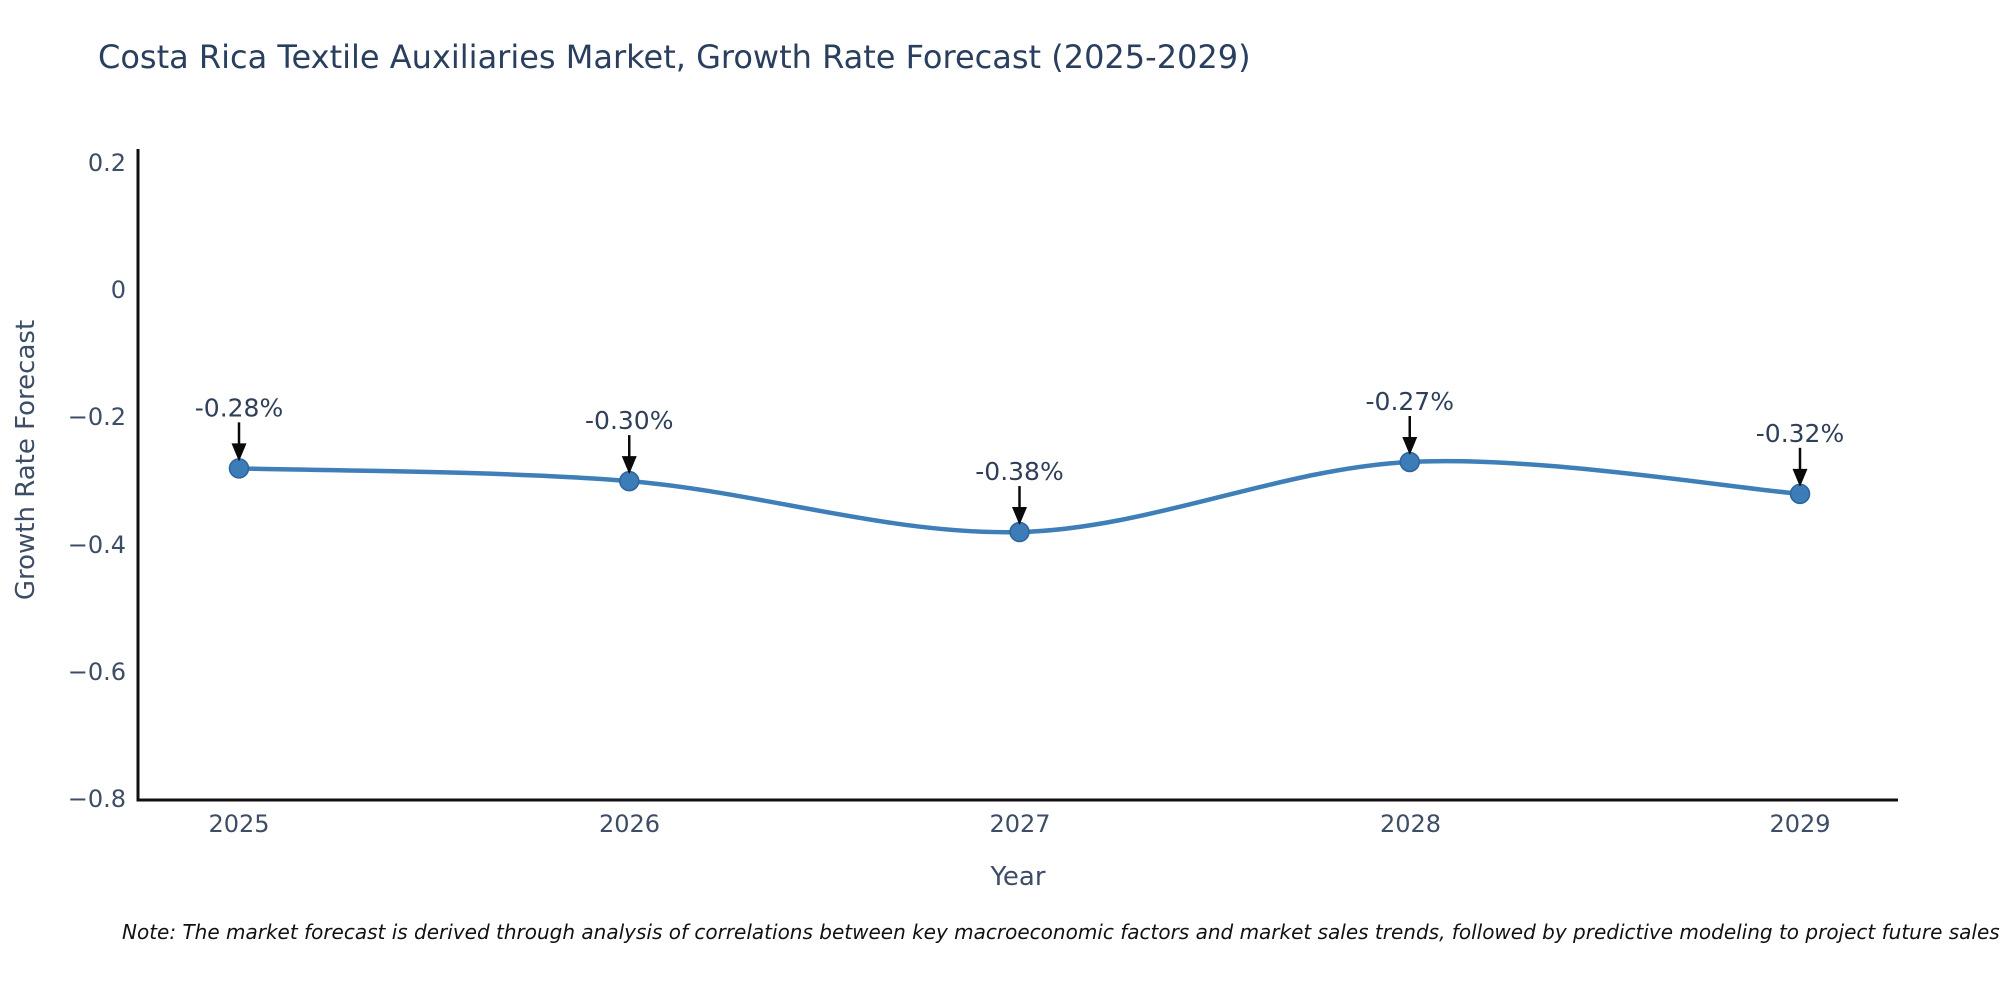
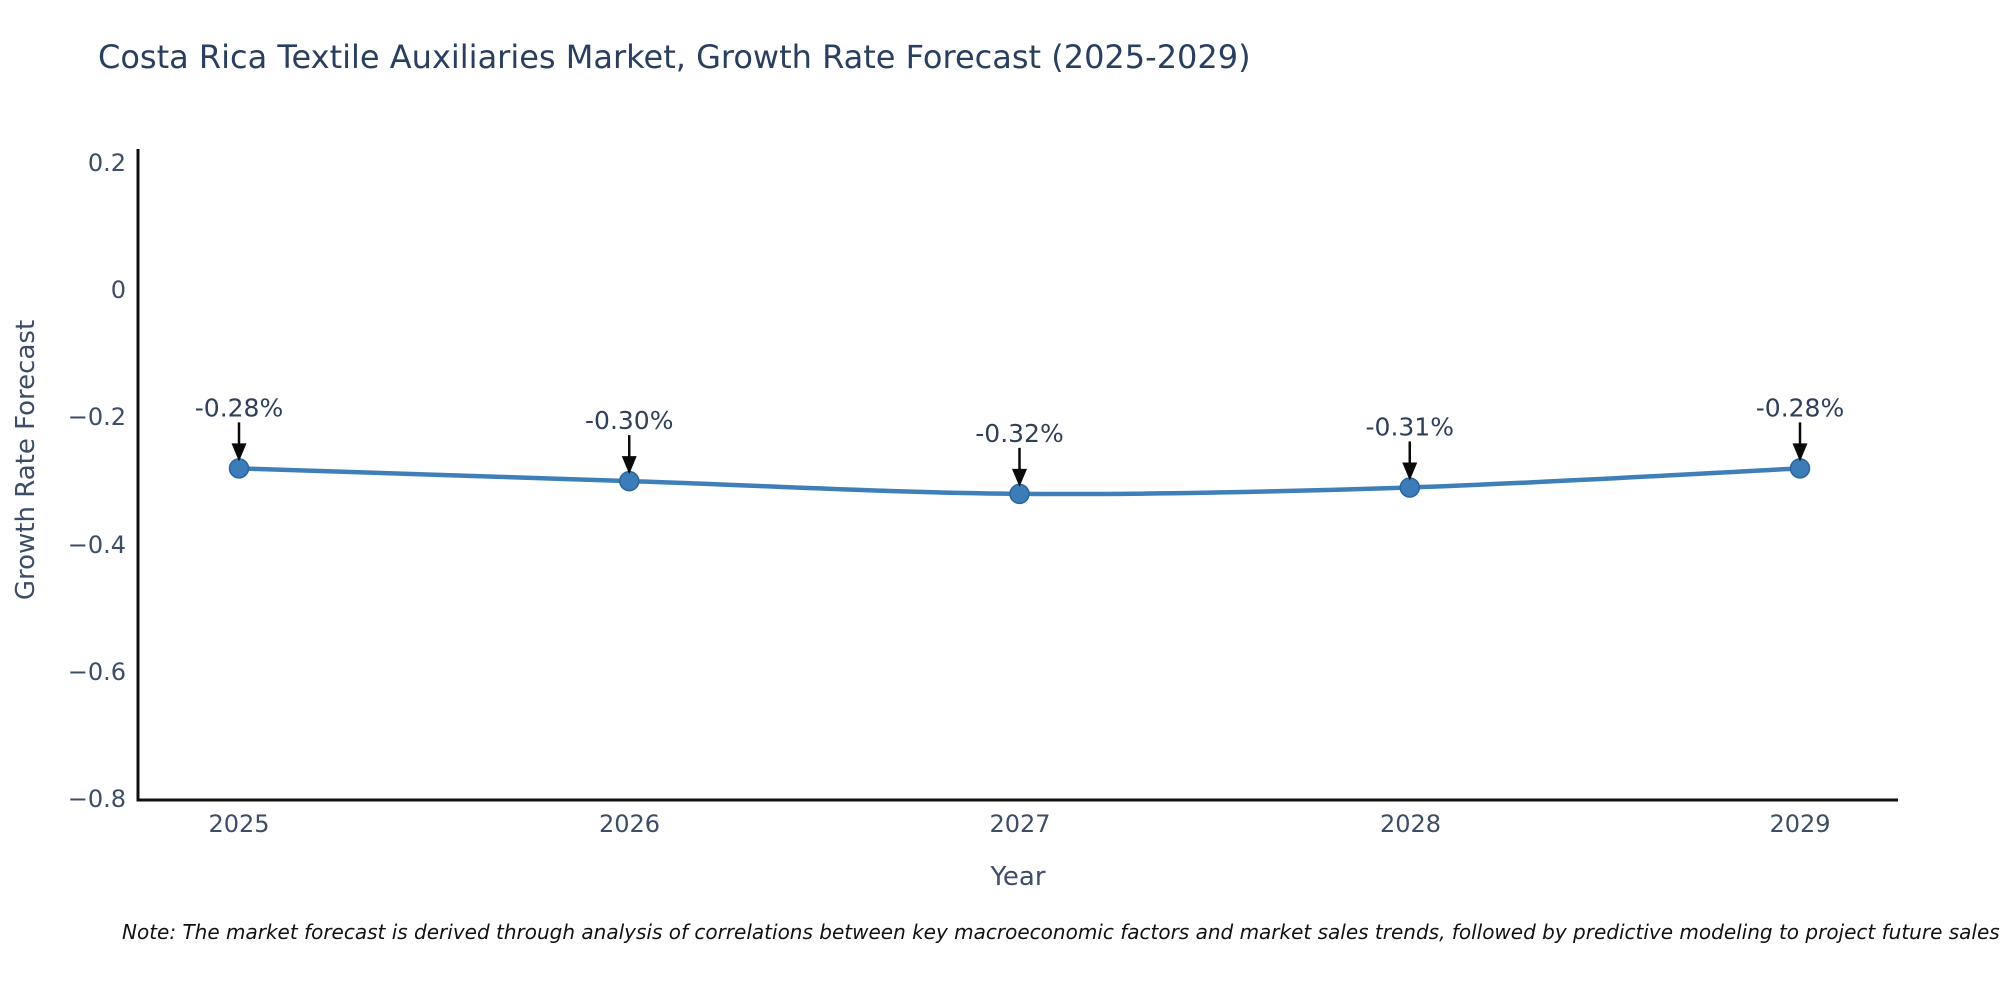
2027: -0.38% -> -0.32%
2028: -0.27% -> -0.31%
2029: -0.32% -> -0.28%
